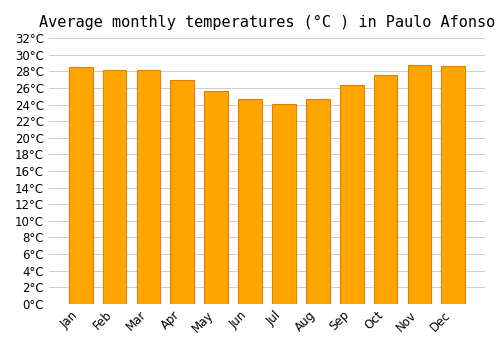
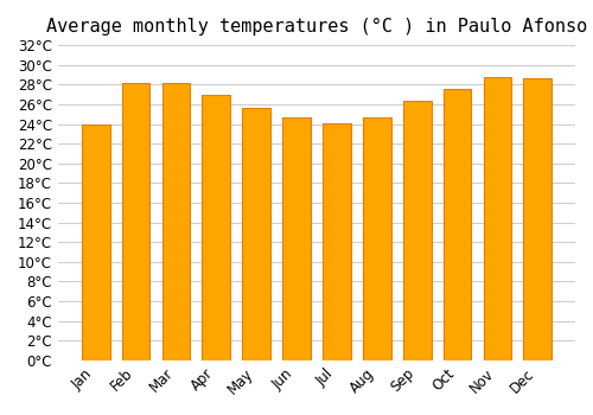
Jan: 28.5°C -> 24.0°C
